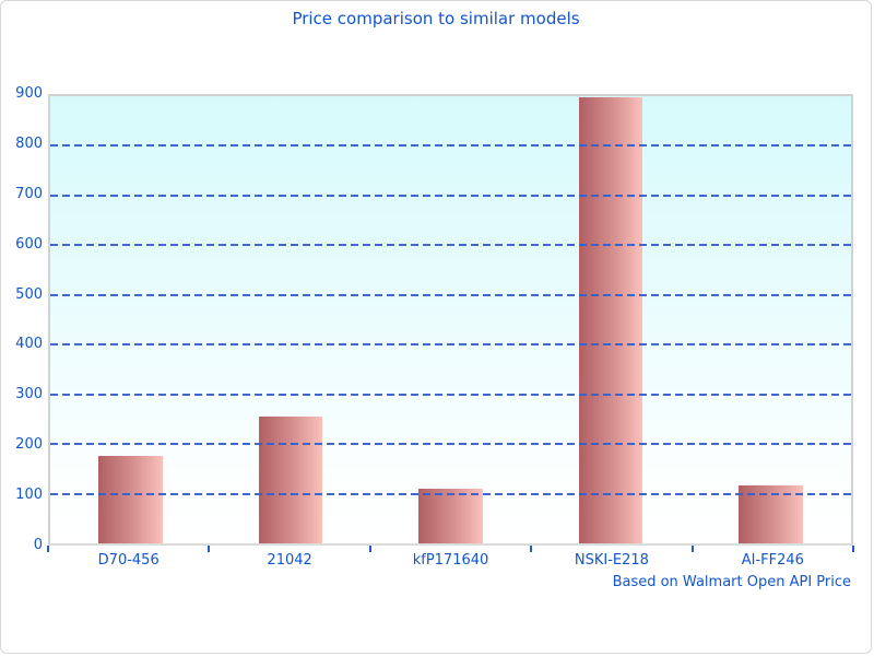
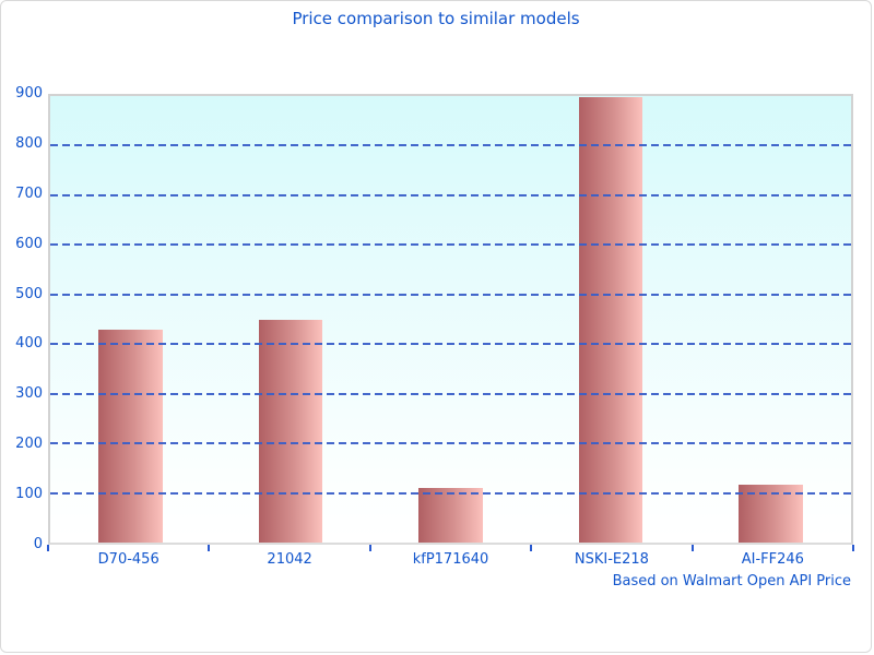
D70-456: 180 -> 430
21042: 260 -> 450
